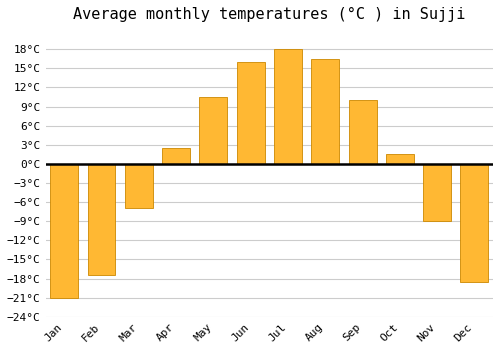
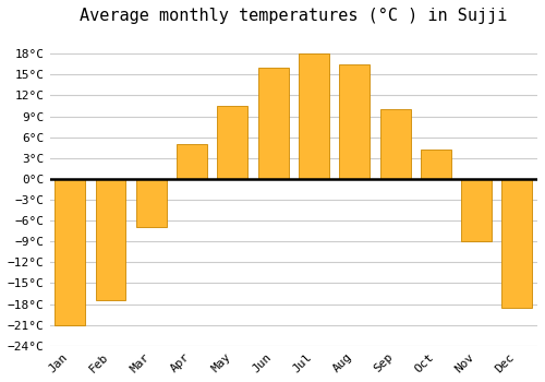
Apr: 2.5°C -> 5.0°C
Oct: 1.5°C -> 4.2°C
